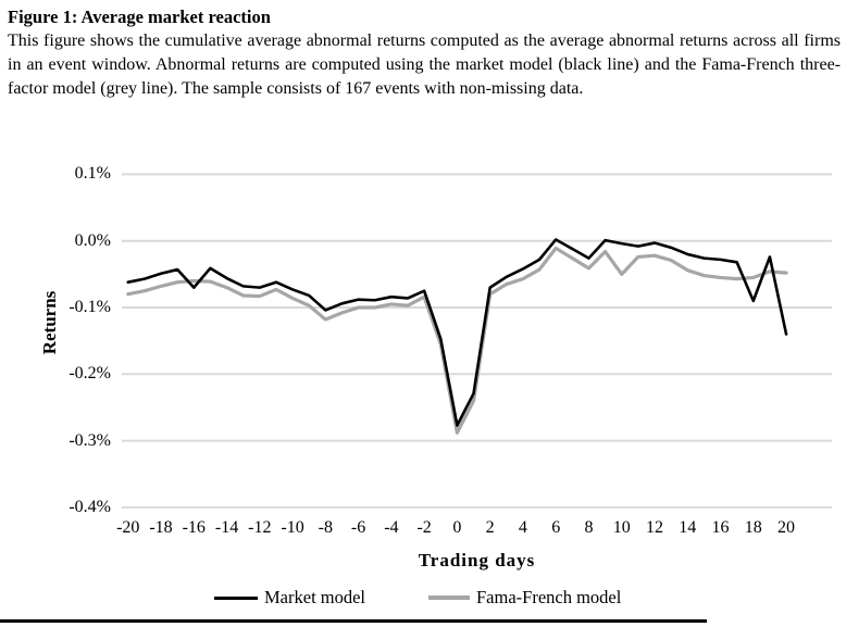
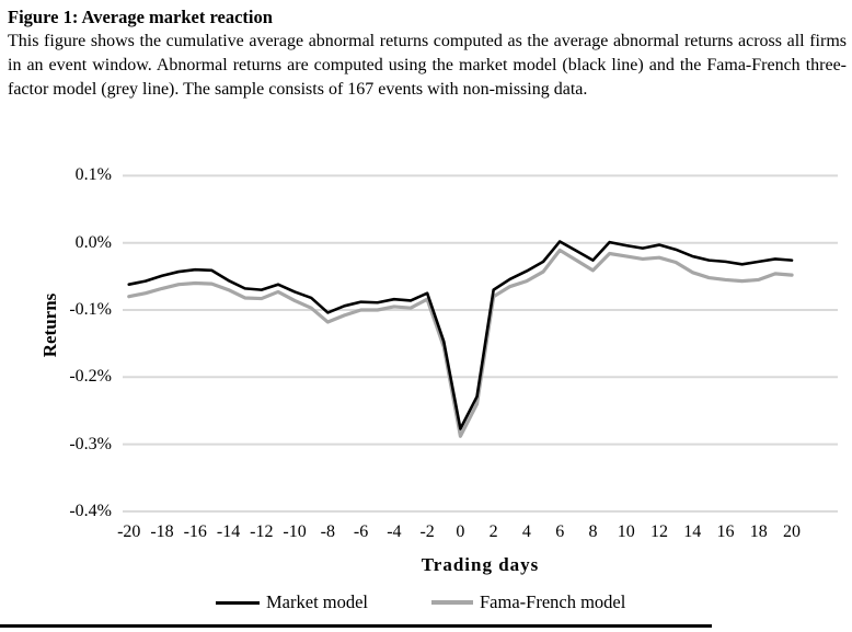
Market model/-16: -0.07% -> -0.04%
Fama-French model/10: -0.05% -> -0.02%
Market model/18: -0.09% -> -0.03%
Market model/20: -0.14% -> -0.03%
